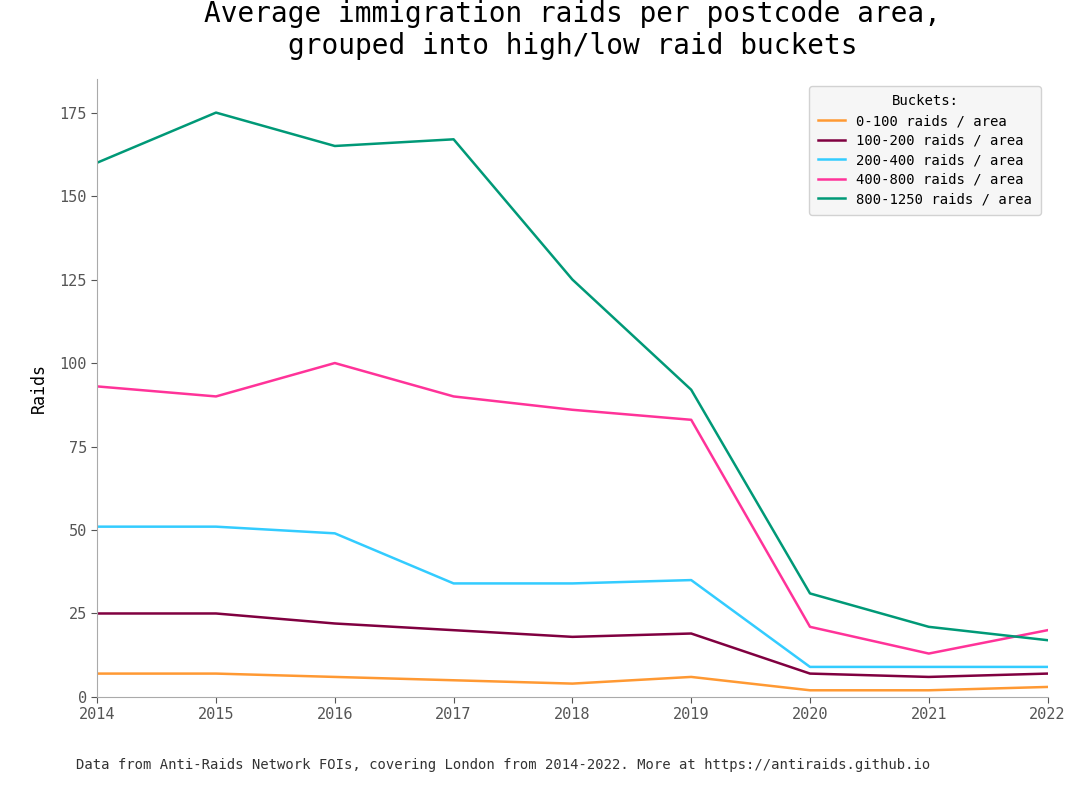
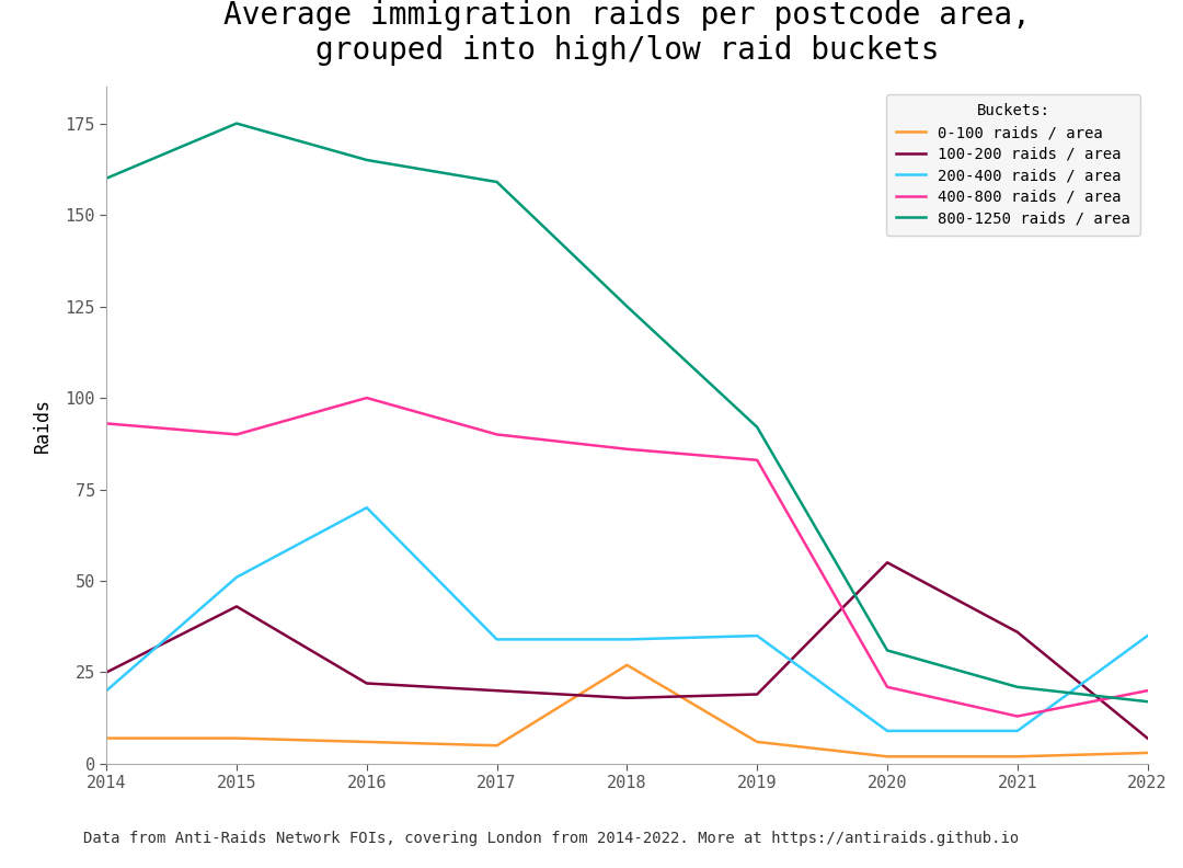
200-400 raids / area/2014: 51 -> 20
100-200 raids / area/2015: 25 -> 43
200-400 raids / area/2016: 49 -> 70
800-1250 raids / area/2017: 167 -> 159
0-100 raids / area/2018: 4 -> 27
100-200 raids / area/2020: 7 -> 55
100-200 raids / area/2021: 6 -> 36
200-400 raids / area/2022: 9 -> 35
